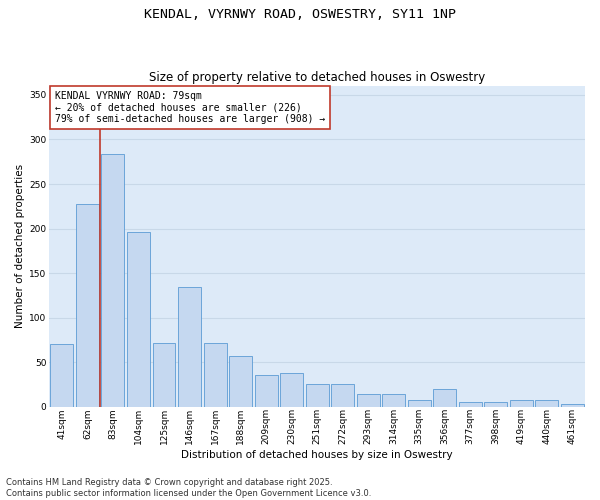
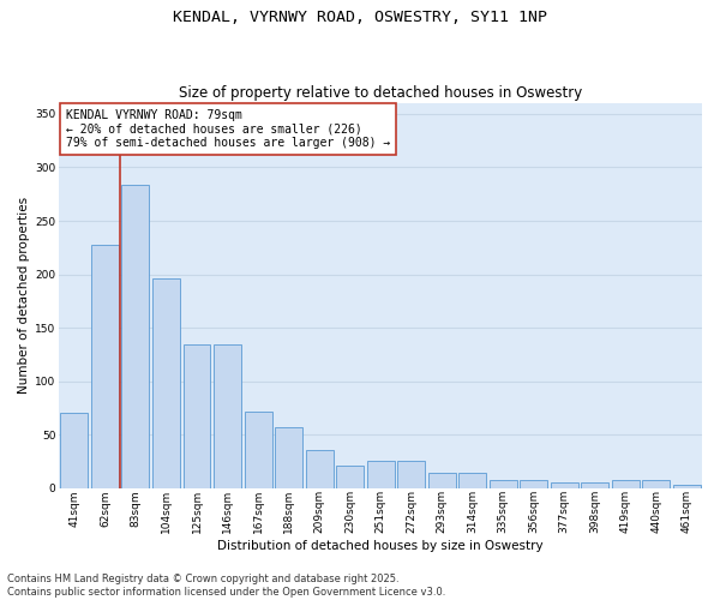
125sqm: 72 -> 134
230sqm: 38 -> 21
356sqm: 20 -> 7
